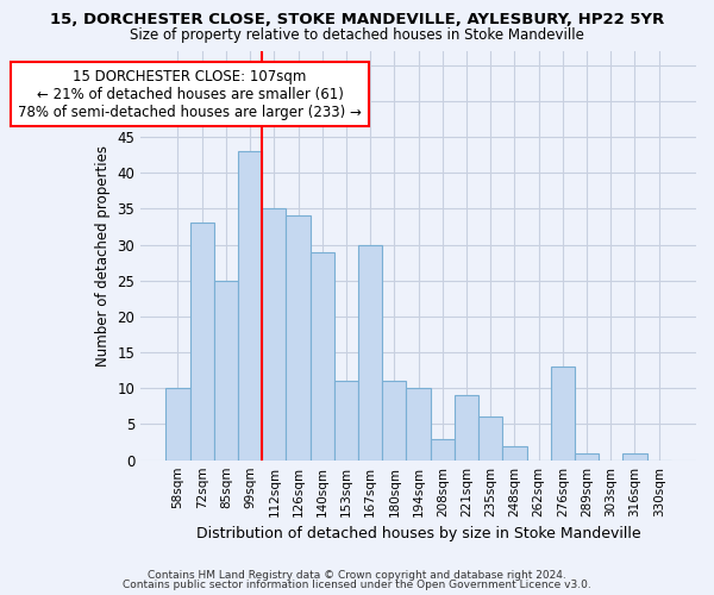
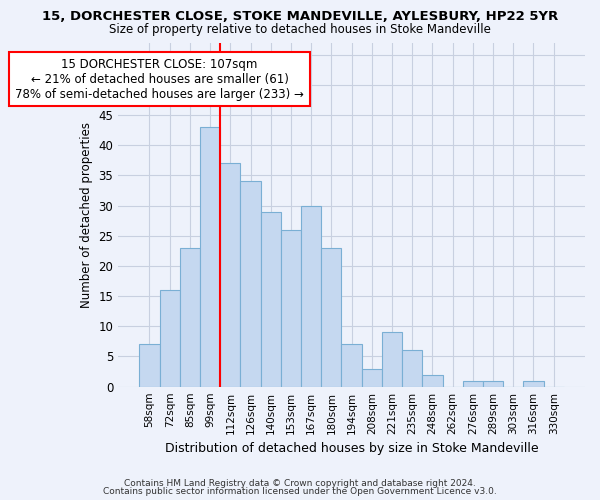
58sqm: 10 -> 7
72sqm: 33 -> 16
85sqm: 25 -> 23
112sqm: 35 -> 37
153sqm: 11 -> 26
180sqm: 11 -> 23
194sqm: 10 -> 7
276sqm: 13 -> 1
